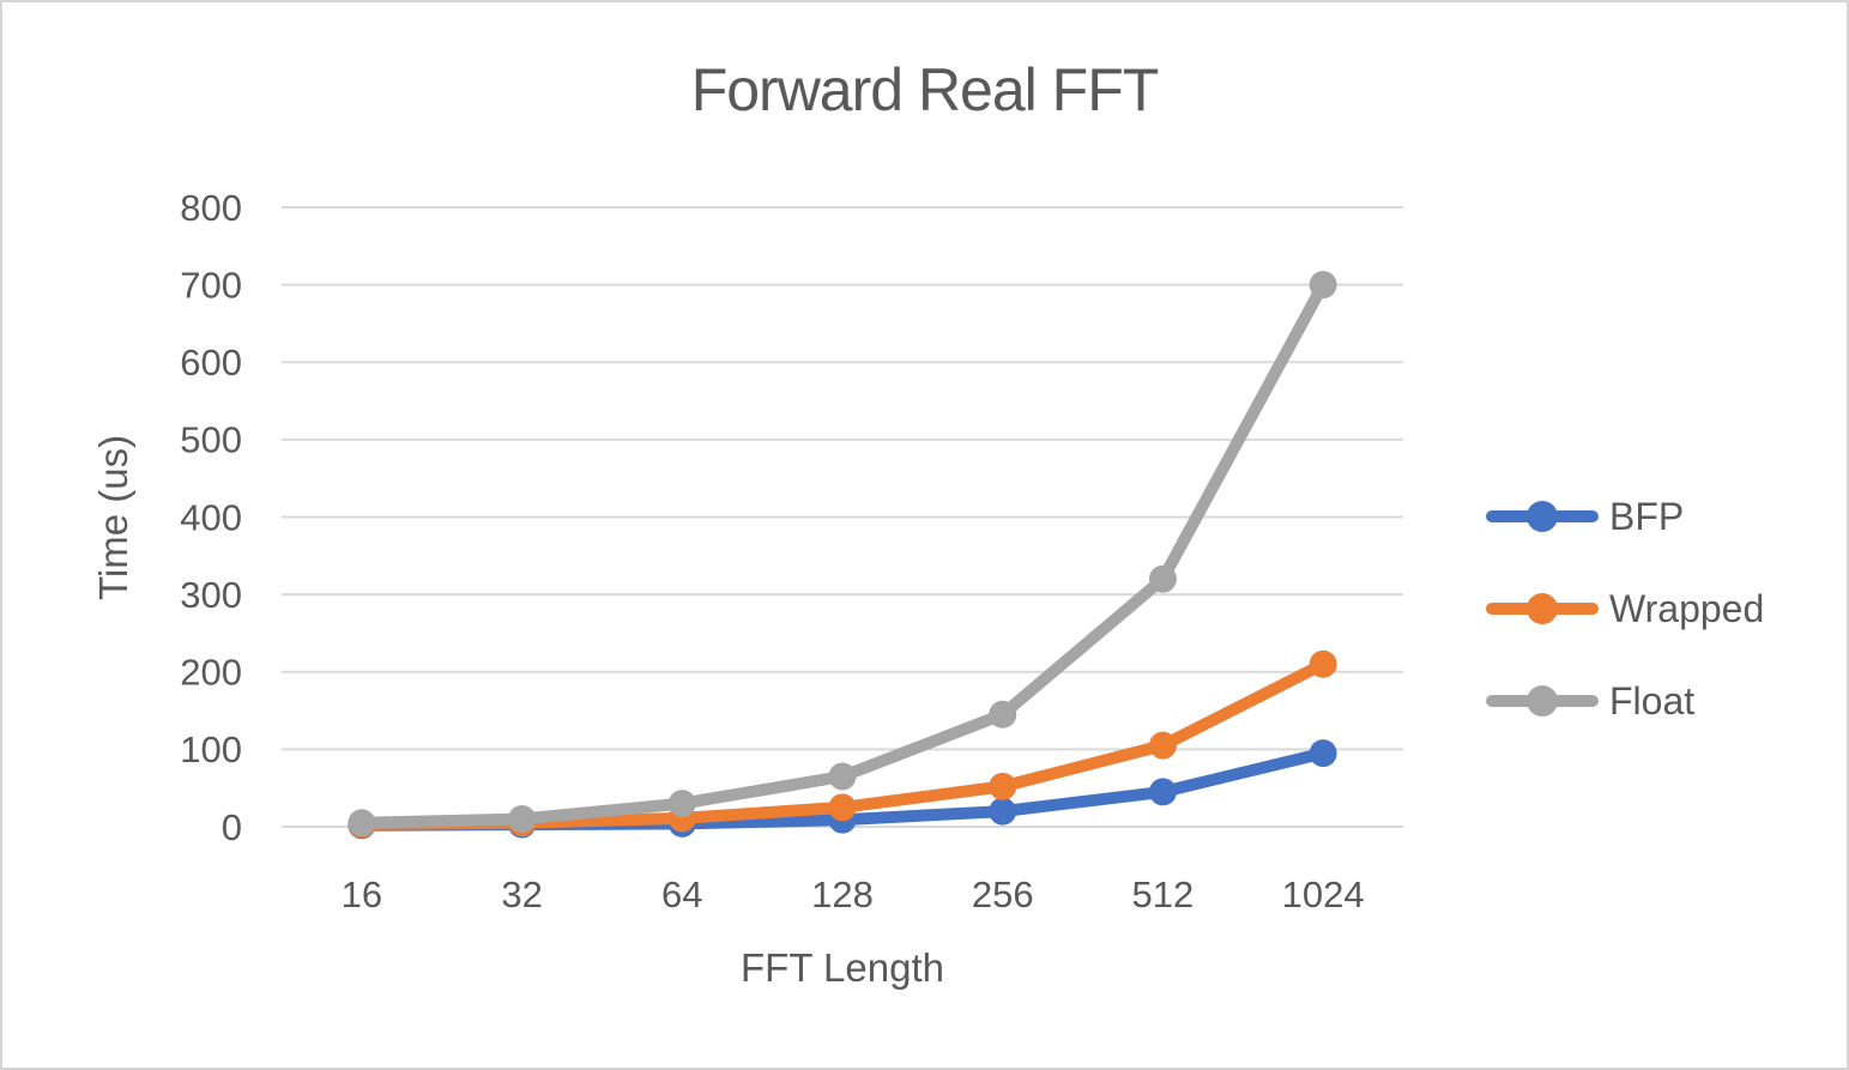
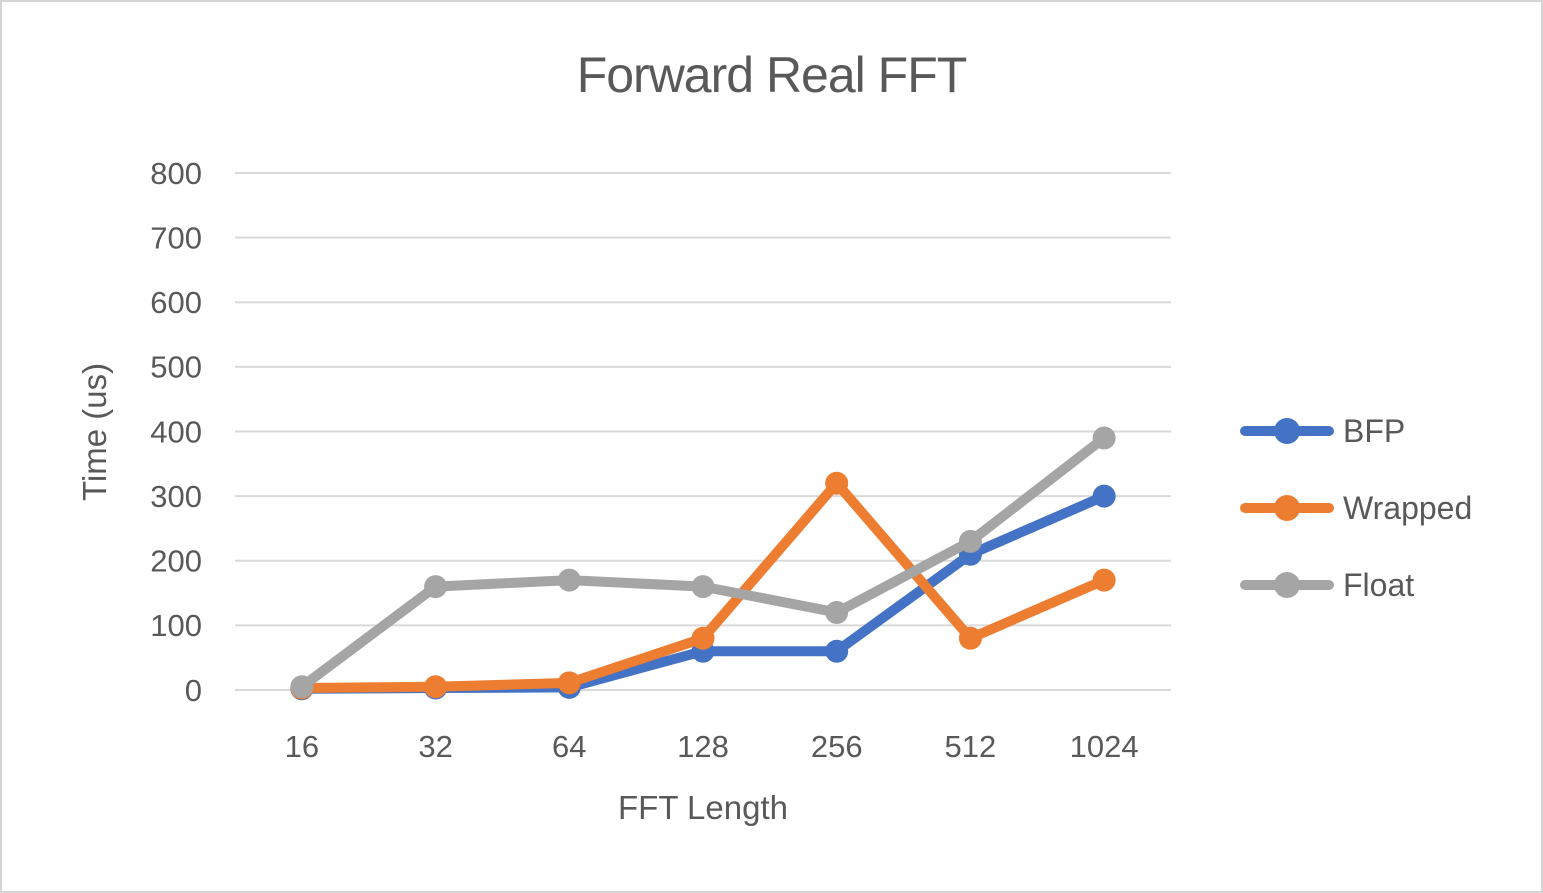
Float/32: 10 -> 160
Float/64: 30 -> 170
BFP/128: 10 -> 60
Wrapped/128: 20 -> 80
Float/128: 60 -> 160
BFP/256: 20 -> 60
Wrapped/256: 50 -> 320
Float/256: 140 -> 120
BFP/512: 40 -> 210
Wrapped/512: 100 -> 80
Float/512: 320 -> 230
BFP/1024: 100 -> 300
Wrapped/1024: 210 -> 170
Float/1024: 700 -> 390
